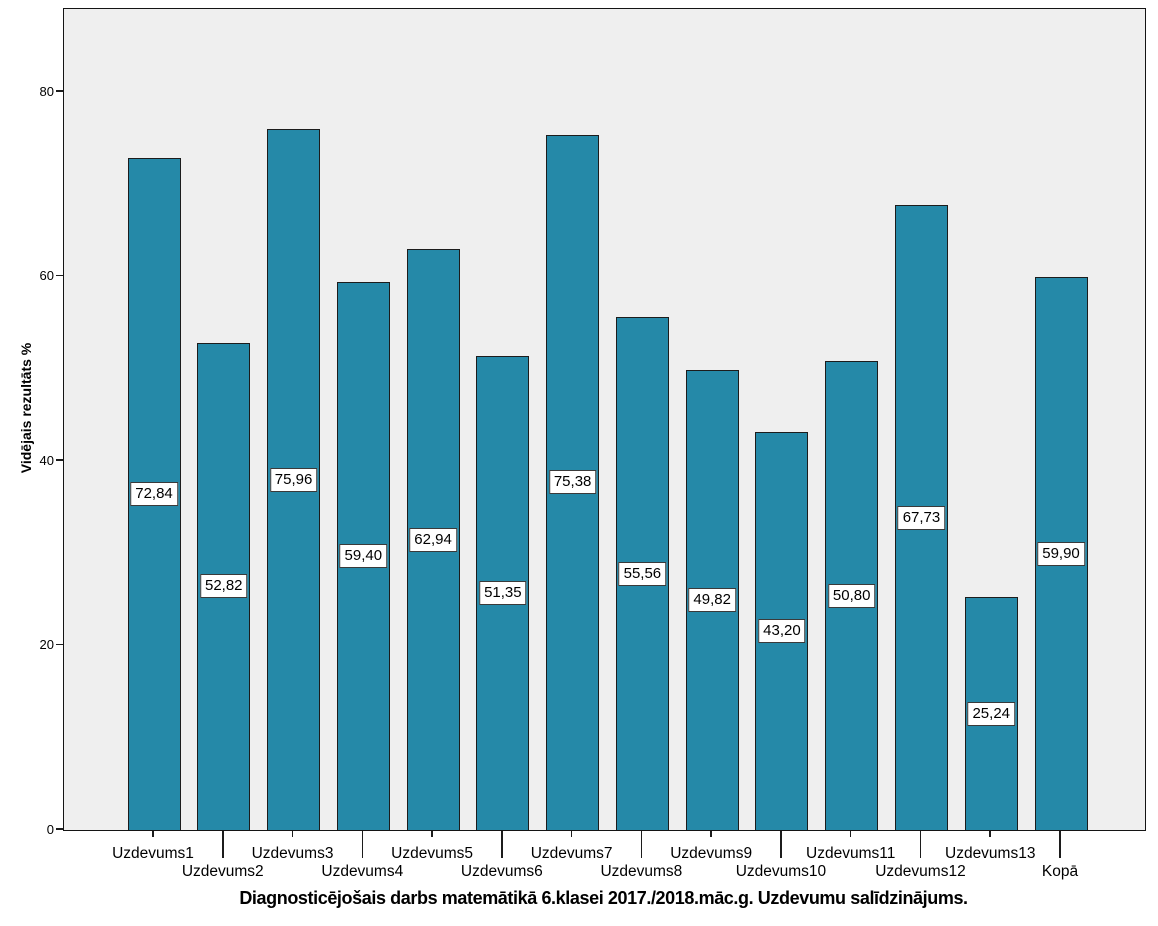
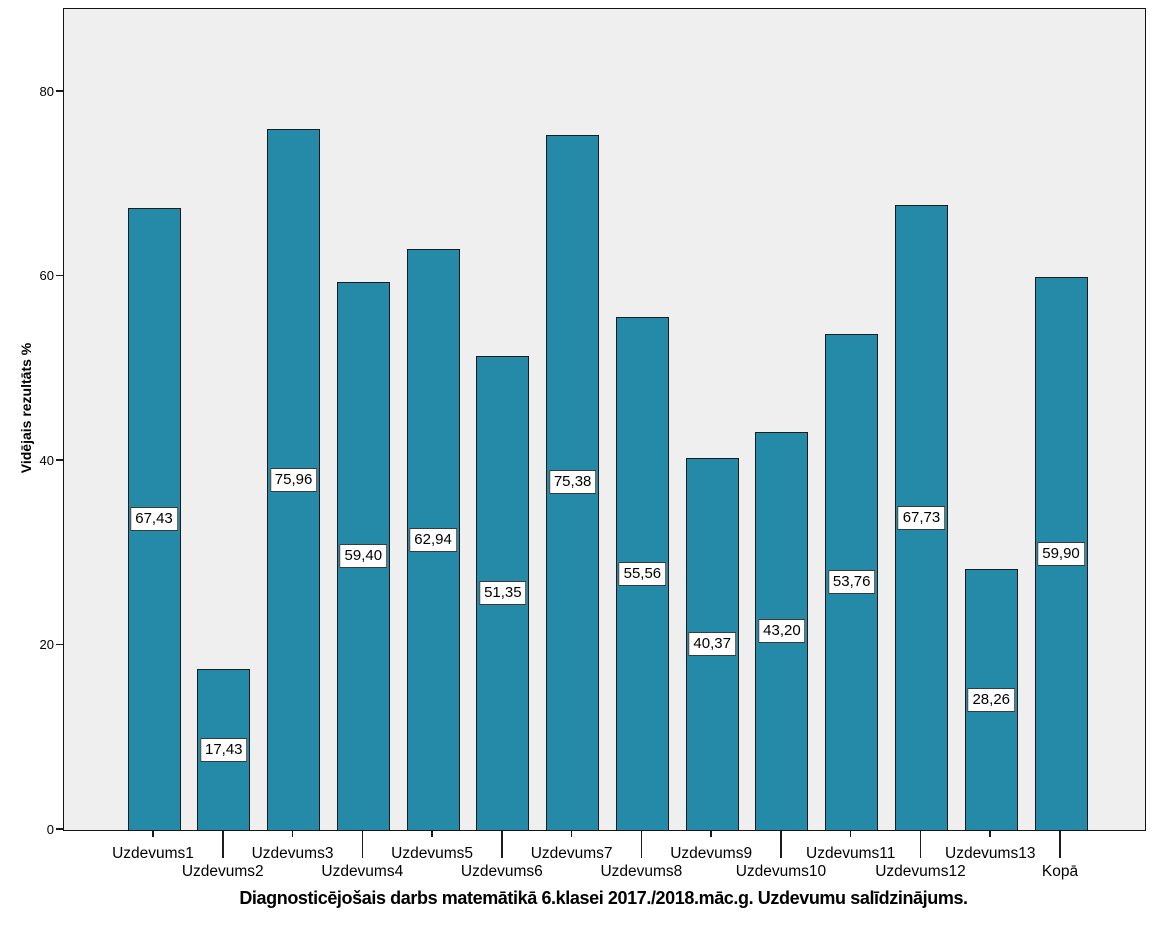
Uzdevums1: 72,84 -> 67,43
Uzdevums2: 52,82 -> 17,43
Uzdevums9: 49,82 -> 40,37
Uzdevums11: 50,80 -> 53,76
Uzdevums13: 25,24 -> 28,26
